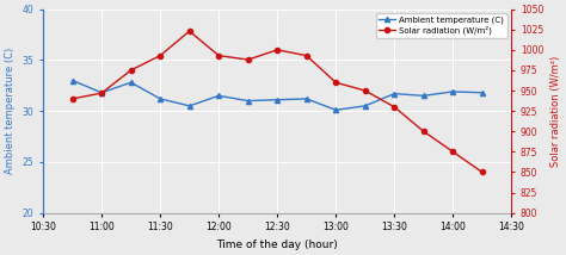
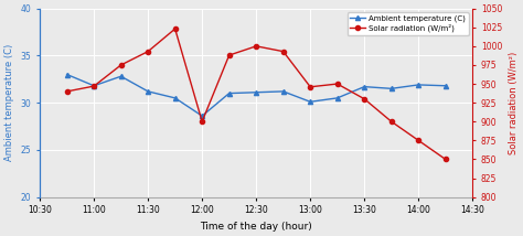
Ambient temperature (C)/12:00: 31.5 -> 28.6
Solar radiation (W/m²)/12:00: 993 -> 900
Solar radiation (W/m²)/13:00: 960 -> 946
